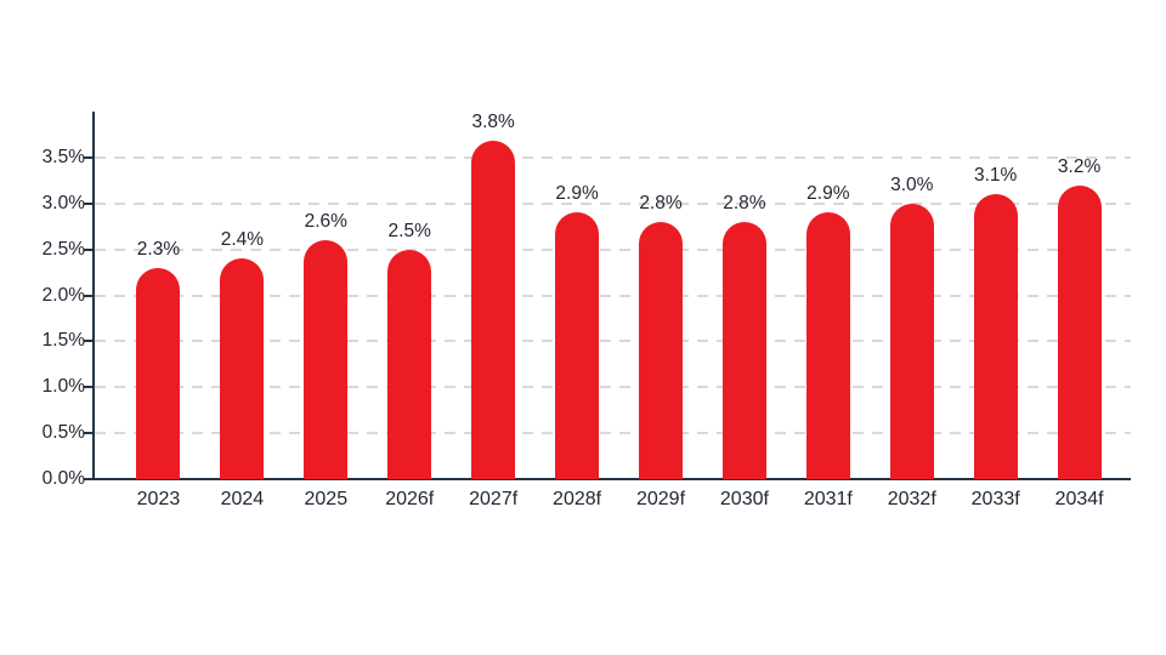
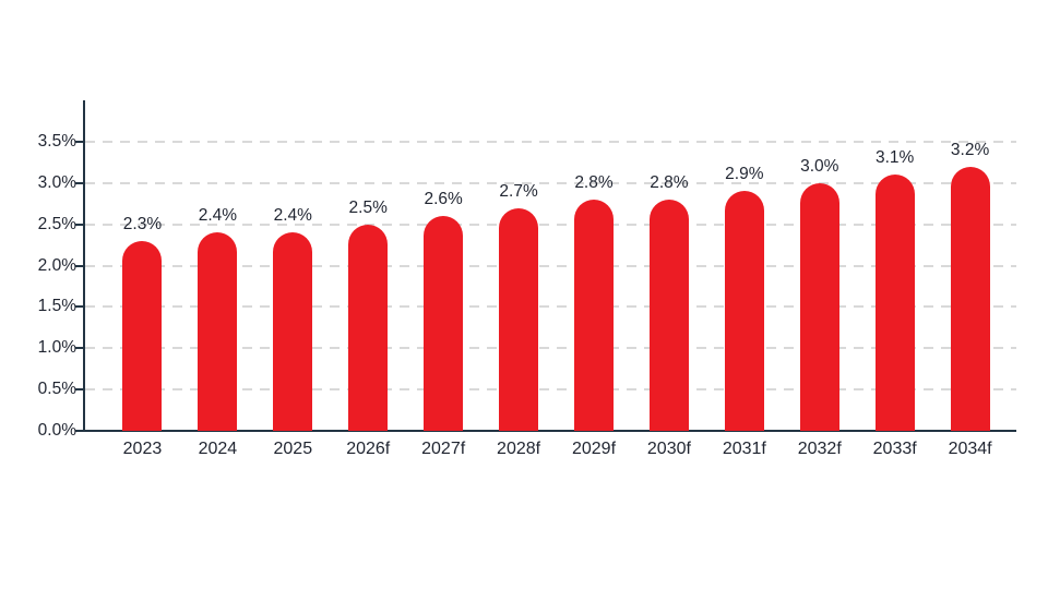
2025: 2.6% -> 2.4%
2027f: 3.8% -> 2.6%
2028f: 2.9% -> 2.7%
